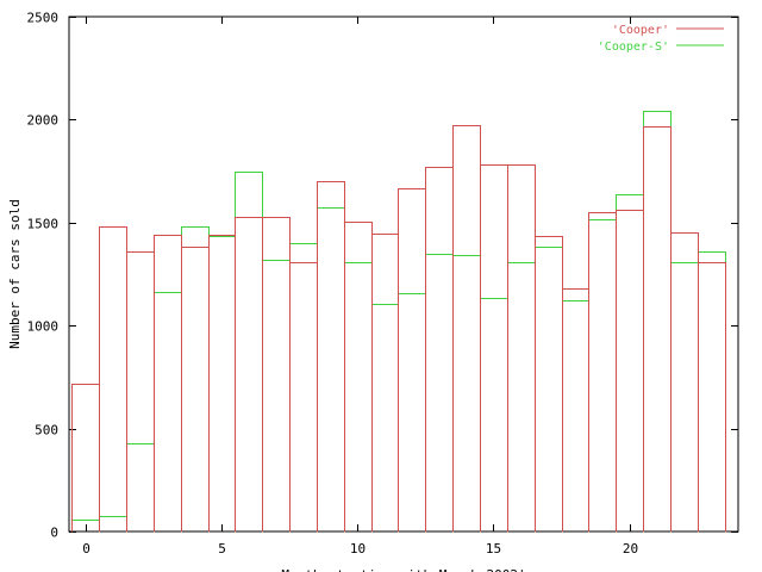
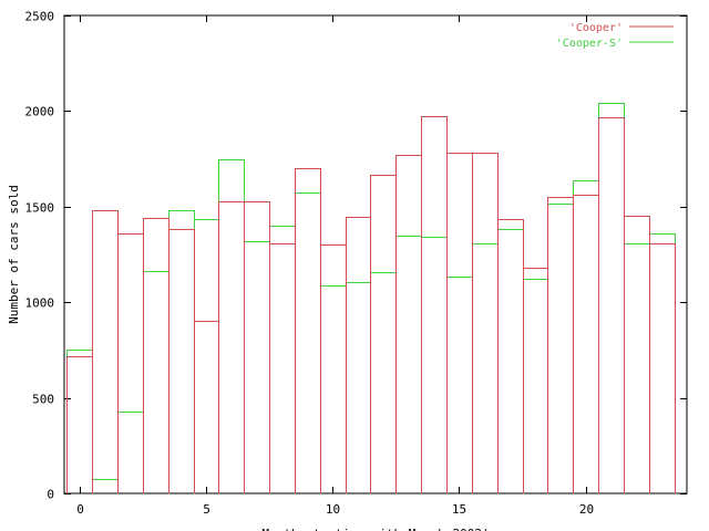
'Cooper-S'/0: 60 -> 750
'Cooper'/5: 1440 -> 900
'Cooper'/10: 1500 -> 1300
'Cooper-S'/10: 1310 -> 1090
